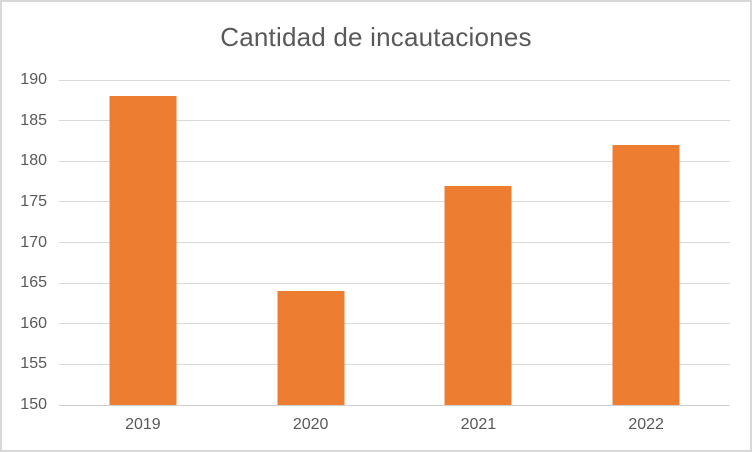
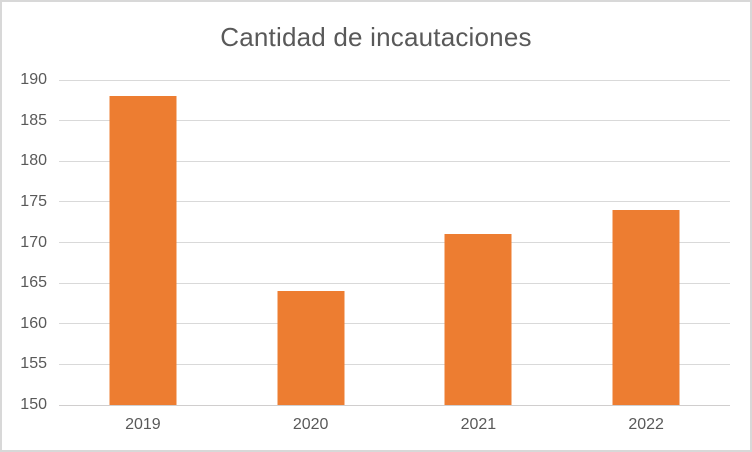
2021: 177 -> 171
2022: 182 -> 174
